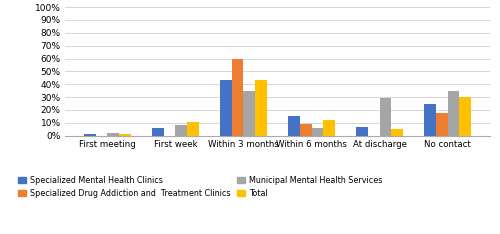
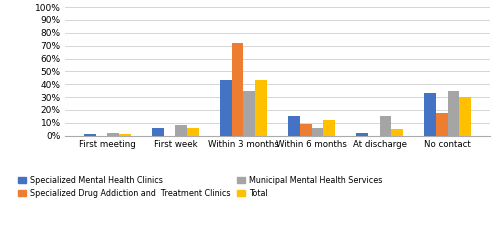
Total/First week: 11% -> 6%
Specialized Drug Addiction and Treatment Clinics/Within 3 months: 60% -> 72%
Specialized Mental Health Clinics/At discharge: 7% -> 2%
Municipal Mental Health Services/At discharge: 29% -> 15%
Specialized Mental Health Clinics/No contact: 25% -> 33%
